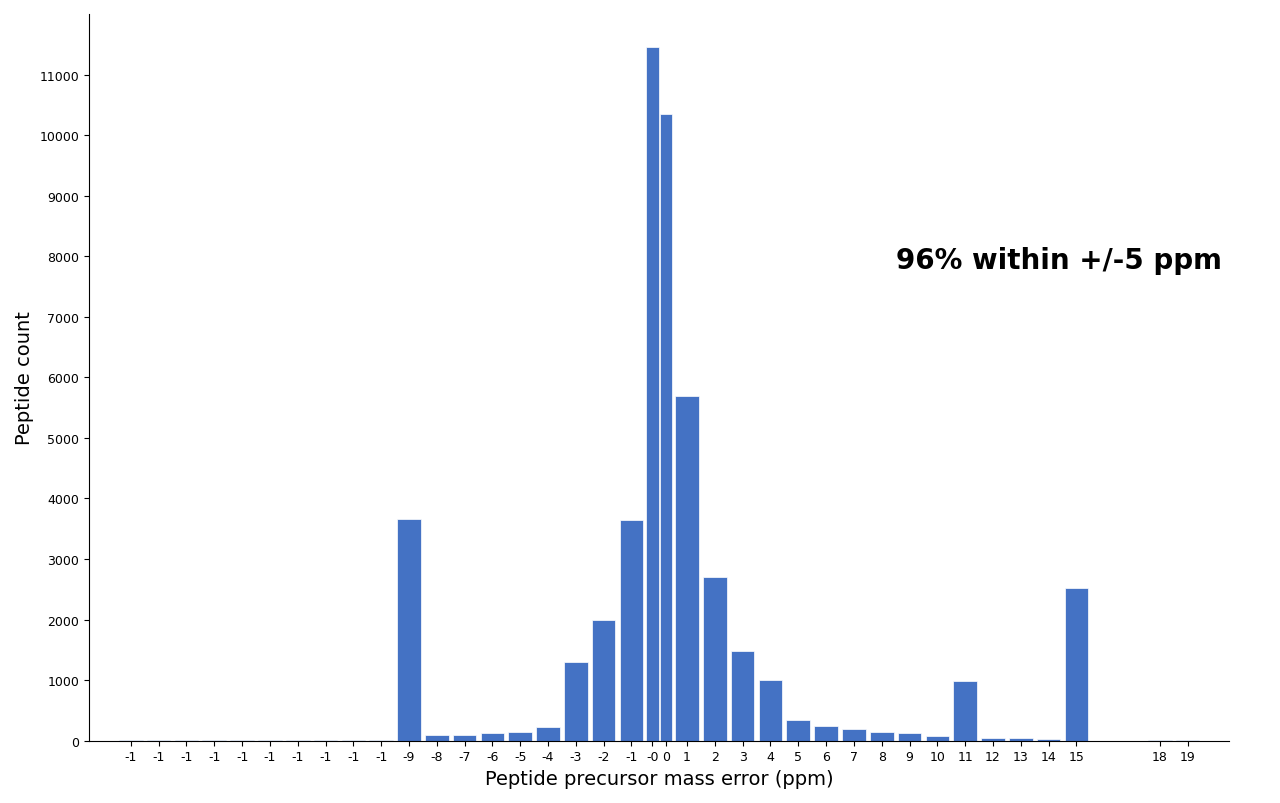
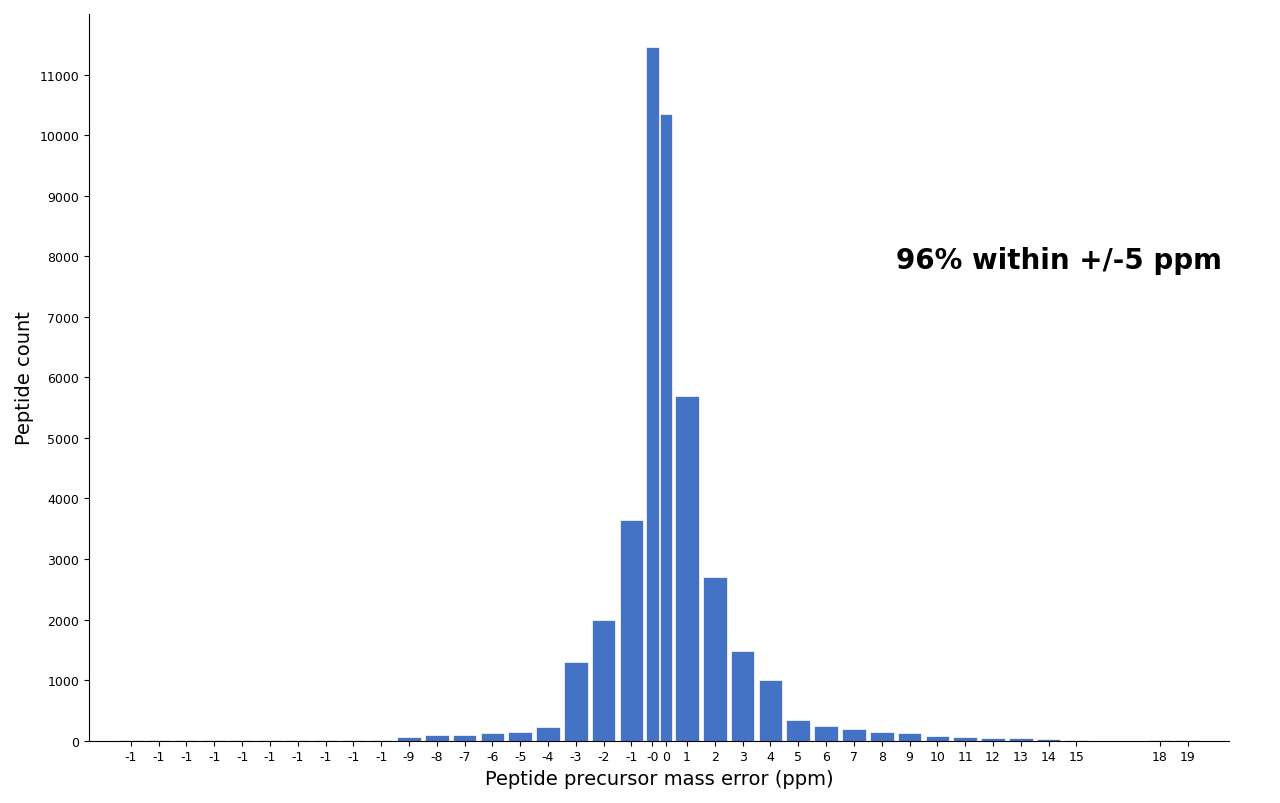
-9: 3660 -> 60
11: 980 -> 60
15: 2520 -> 20
